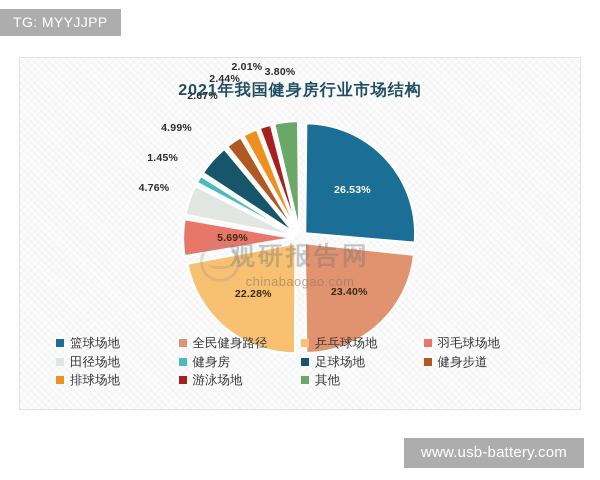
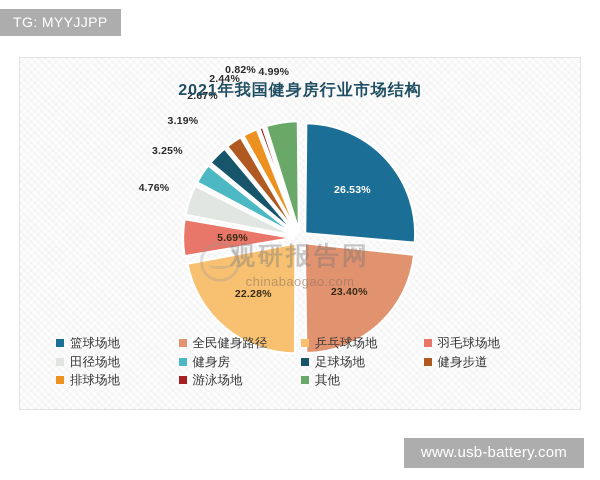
健身房: 1.45% -> 3.25%
足球场地: 4.99% -> 3.19%
游泳场地: 2.01% -> 0.82%
其他: 3.80% -> 4.99%
